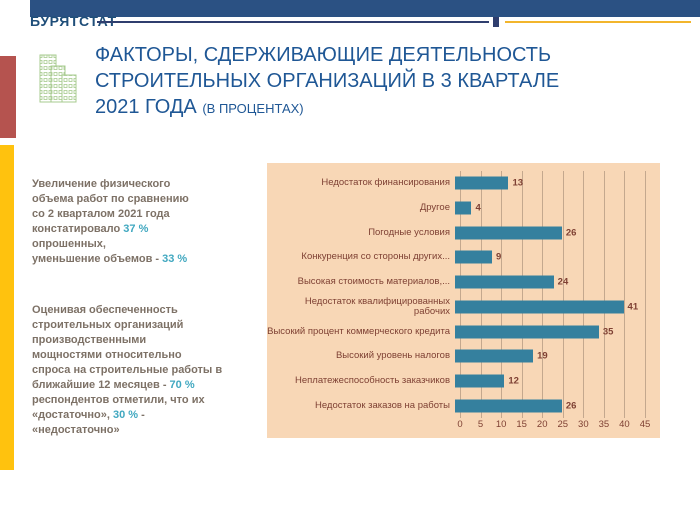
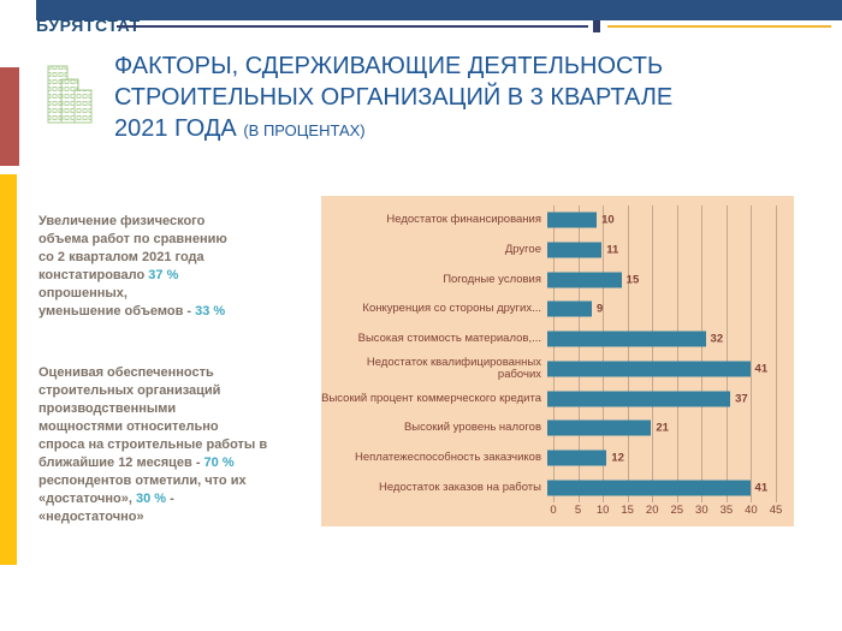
Недостаток финансирования: 13 -> 10
Другое: 4 -> 11
Погодные условия: 26 -> 15
Высокая стоимость материалов,...: 24 -> 32
Высокий процент коммерческого кредита: 35 -> 37
Высокий уровень налогов: 19 -> 21
Недостаток заказов на работы: 26 -> 41
